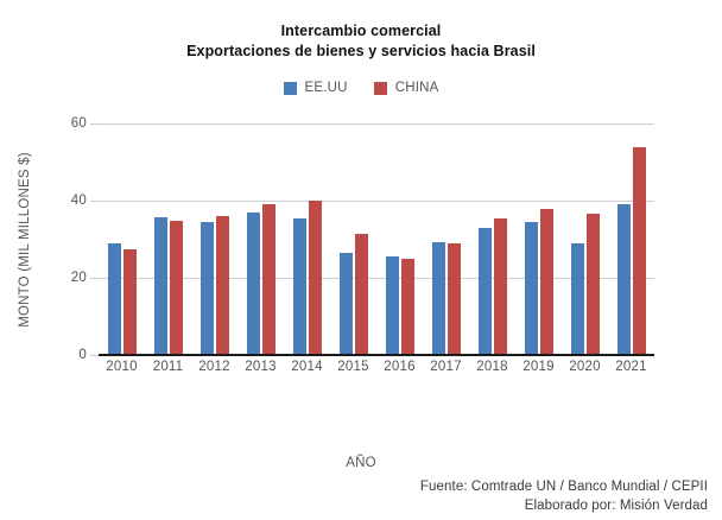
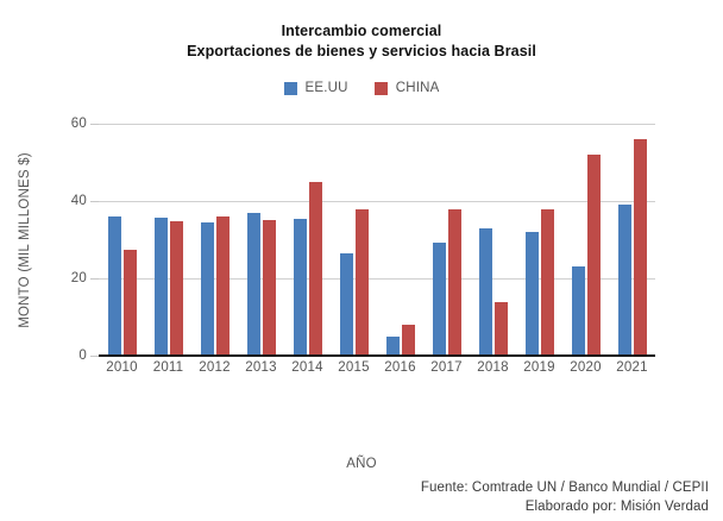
EE.UU/2010: 29 -> 36
CHINA/2013: 39 -> 35
CHINA/2014: 40 -> 45
CHINA/2015: 32 -> 38
EE.UU/2016: 26 -> 5
CHINA/2016: 25 -> 8
CHINA/2017: 29 -> 38
CHINA/2018: 35 -> 14
EE.UU/2019: 34 -> 32
EE.UU/2020: 29 -> 23
CHINA/2020: 36 -> 52
CHINA/2021: 54 -> 56
